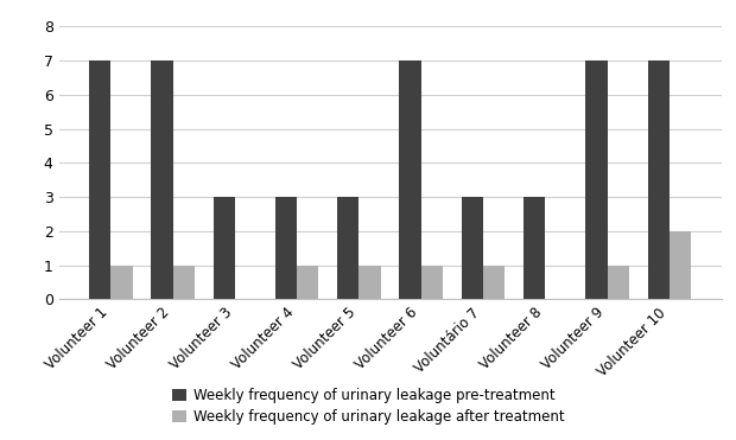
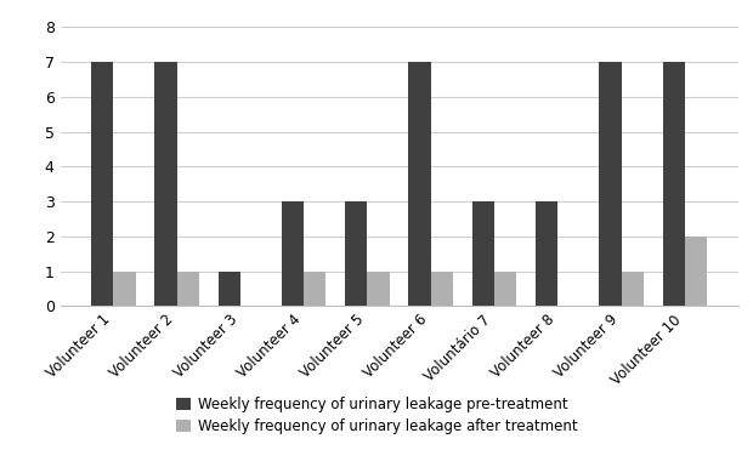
Weekly frequency of urinary leakage pre-treatment/Volunteer 3: 3 -> 1
